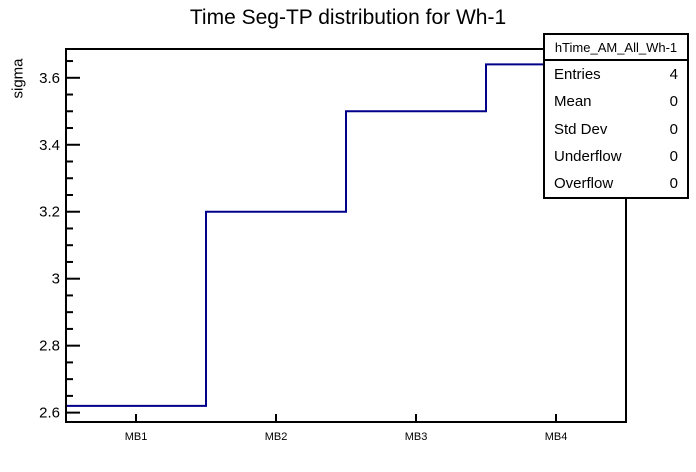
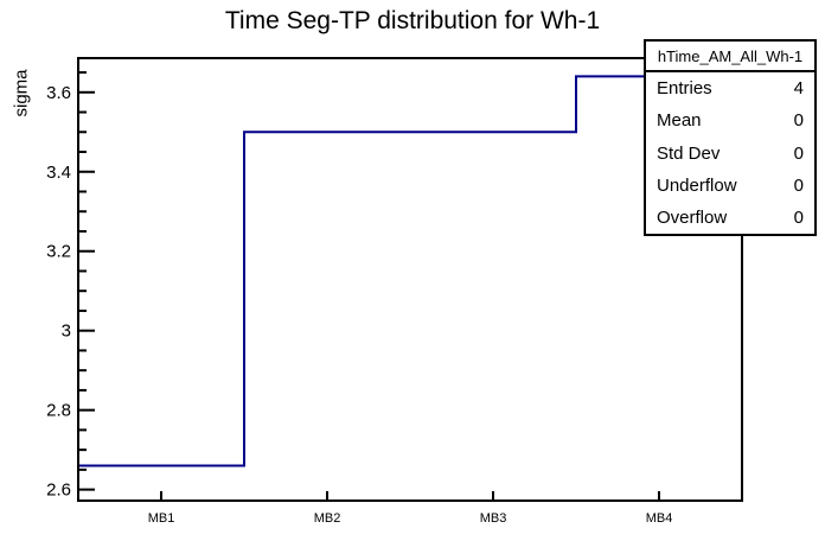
MB1: 2.62 -> 2.66
MB2: 3.20 -> 3.50
